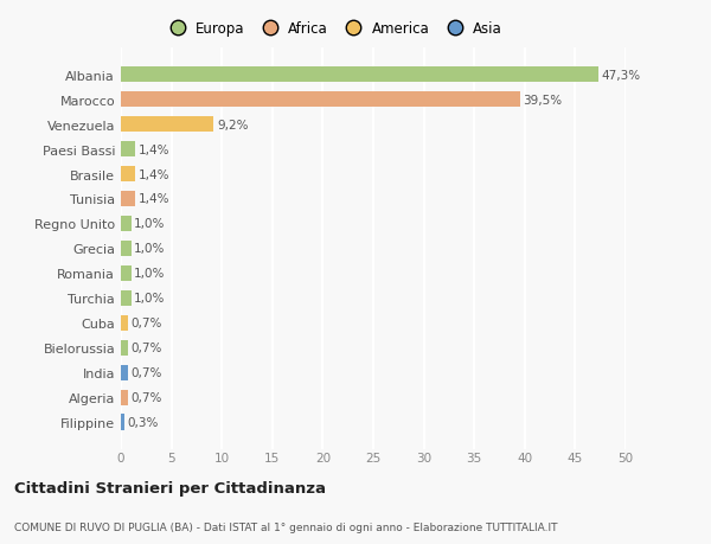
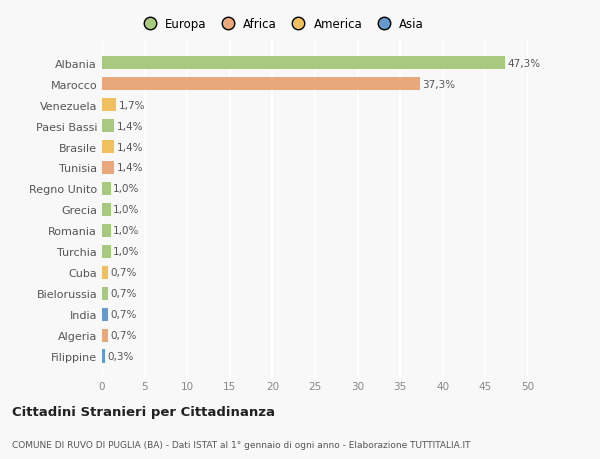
Marocco: 39,5% -> 37,3%
Venezuela: 9,2% -> 1,7%
